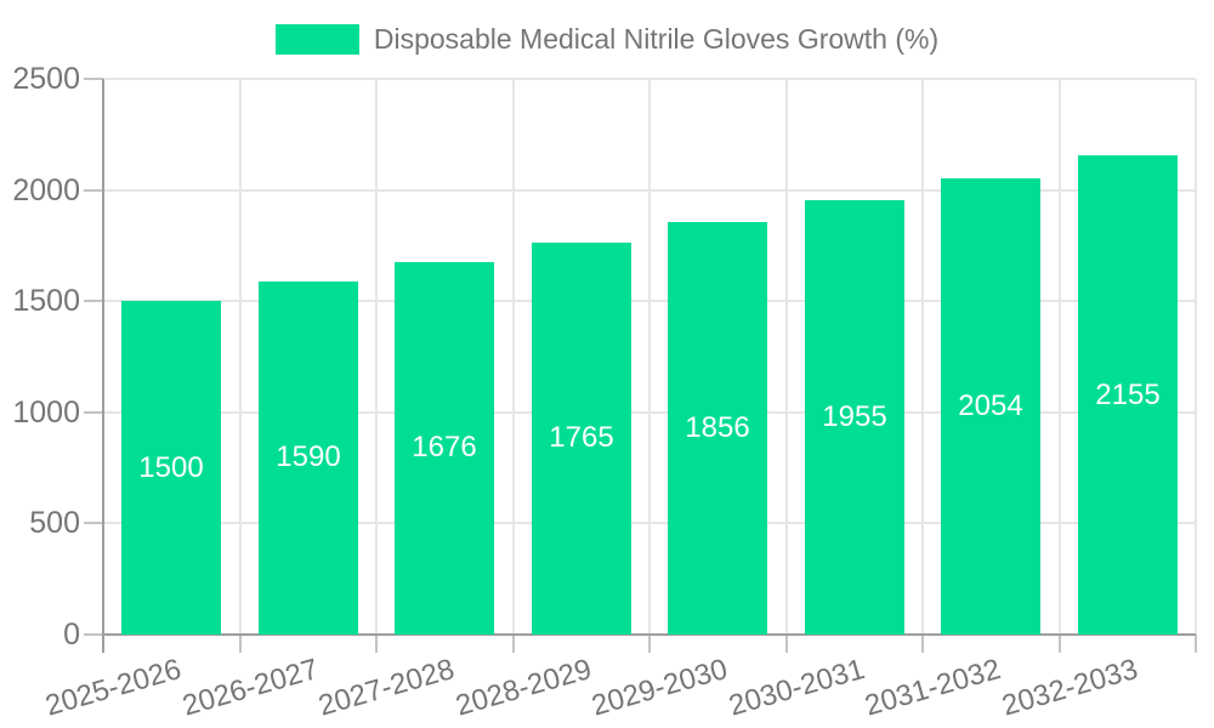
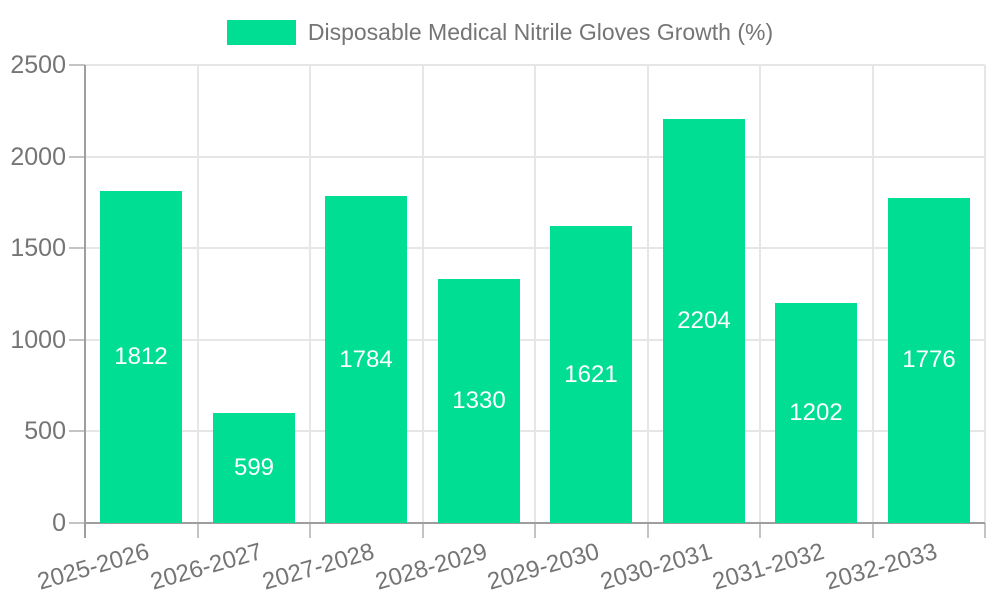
2025-2026: 1500 -> 1812
2026-2027: 1590 -> 599
2027-2028: 1676 -> 1784
2028-2029: 1765 -> 1330
2029-2030: 1856 -> 1621
2030-2031: 1955 -> 2204
2031-2032: 2054 -> 1202
2032-2033: 2155 -> 1776
